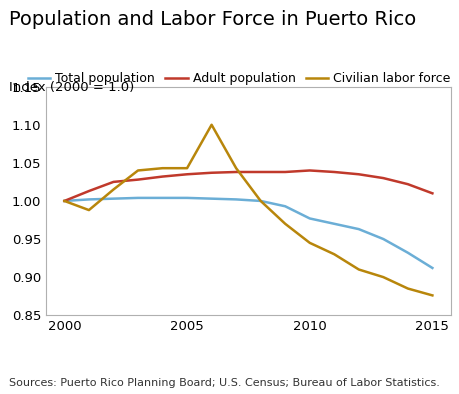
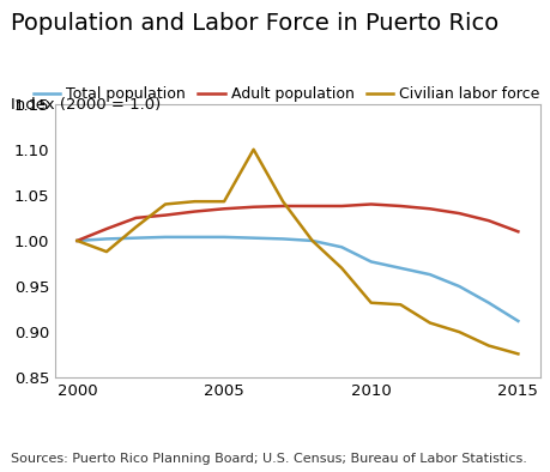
Civilian labor force/2010: 0.945 -> 0.932
